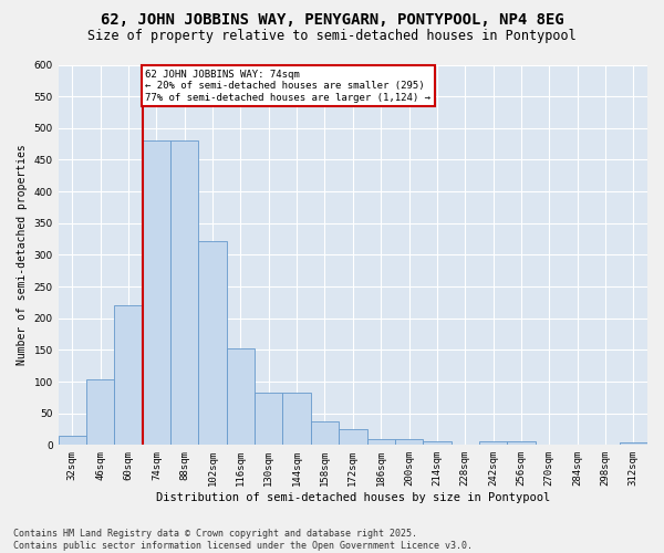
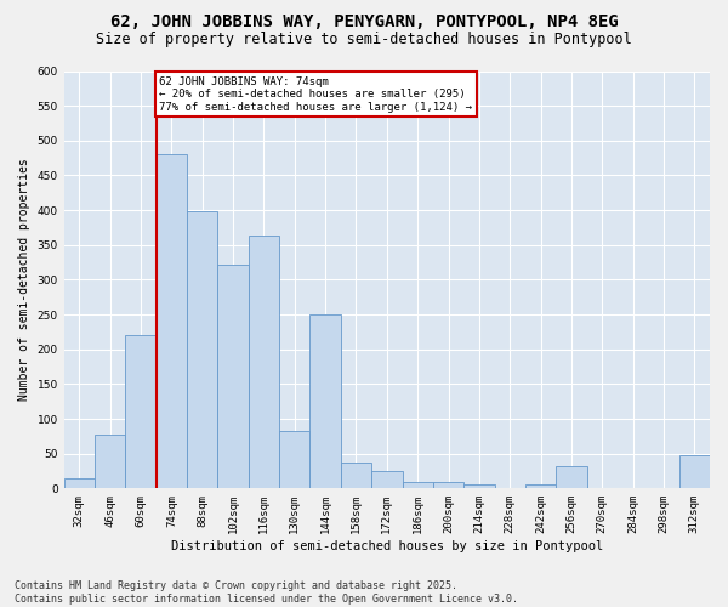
46sqm: 103 -> 78
88sqm: 480 -> 398
116sqm: 152 -> 364
144sqm: 83 -> 250
256sqm: 5 -> 32
312sqm: 4 -> 48
